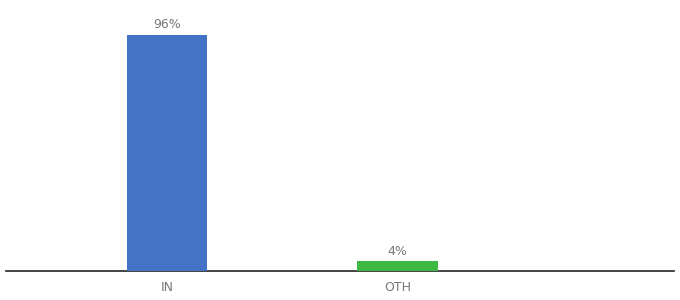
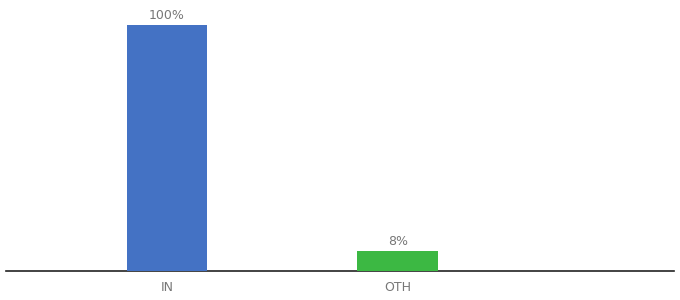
IN: 96% -> 100%
OTH: 4% -> 8%
